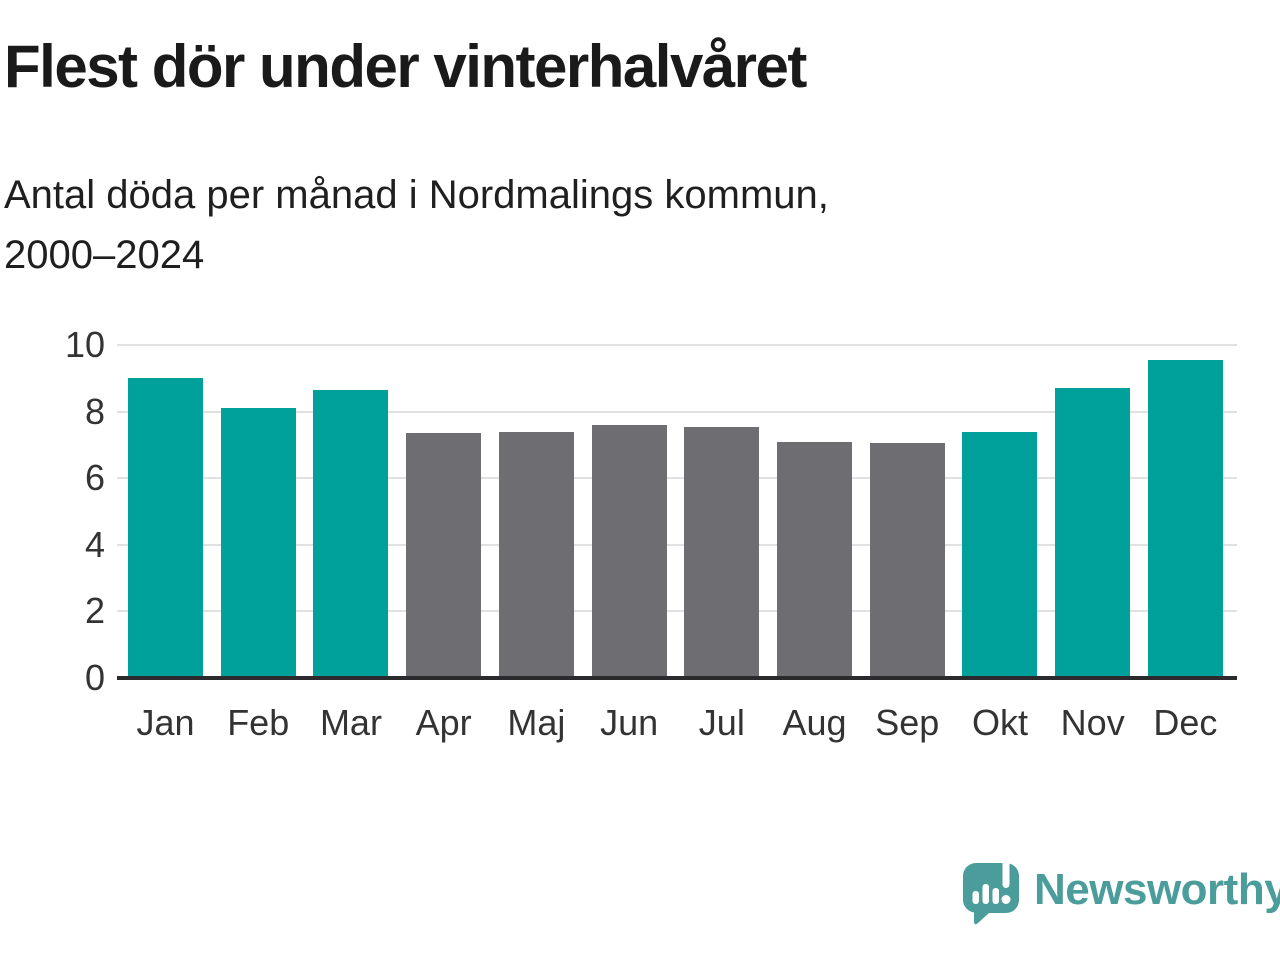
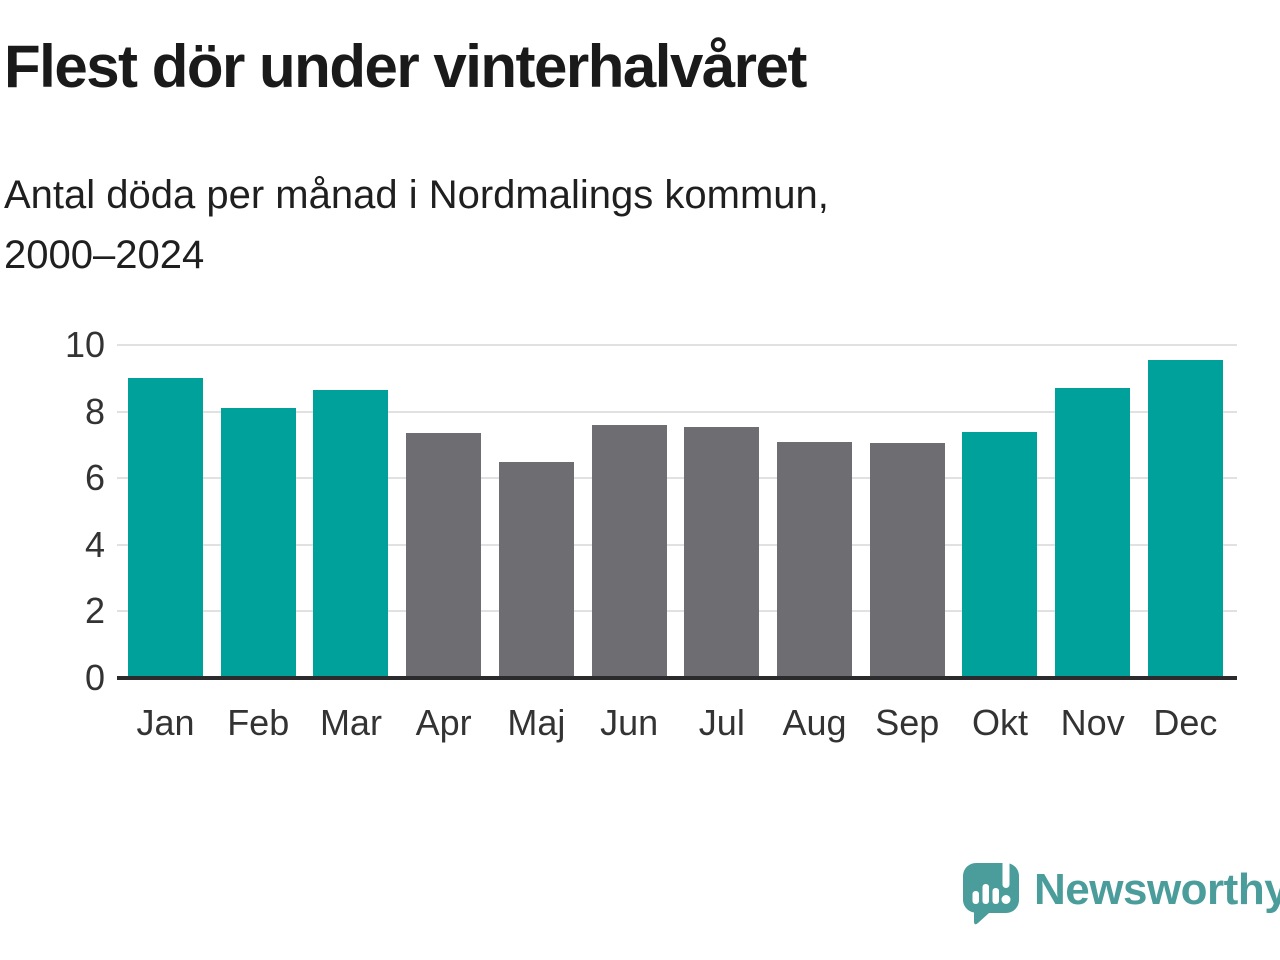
Maj: 7.4 -> 6.5
